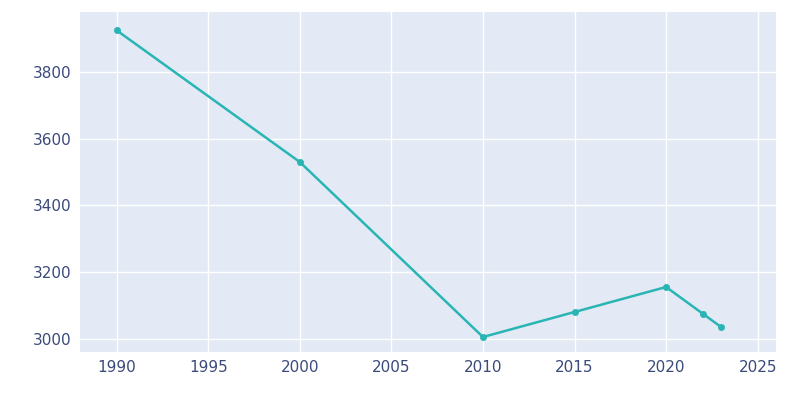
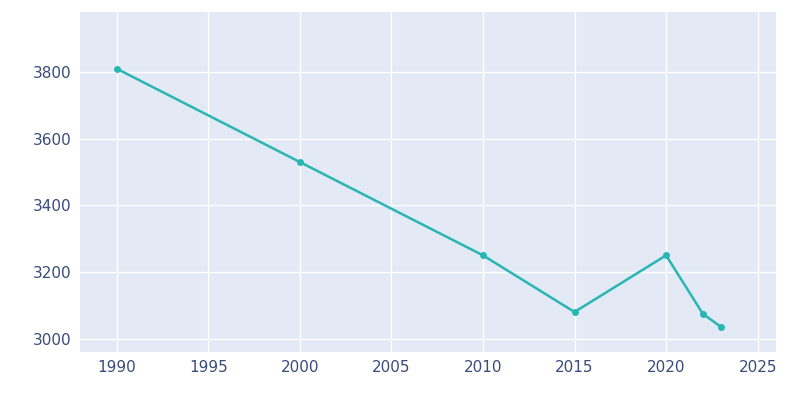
1990: 3925 -> 3810
2010: 3005 -> 3250
2020: 3155 -> 3250
